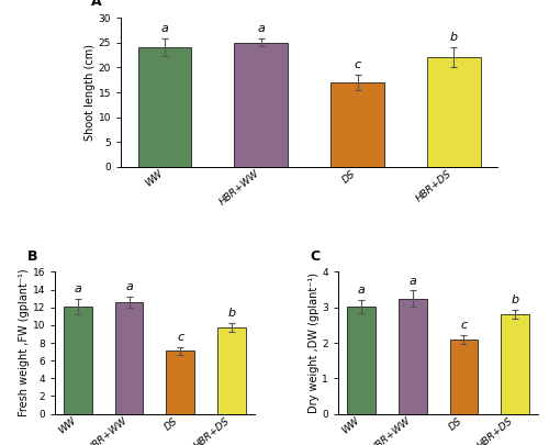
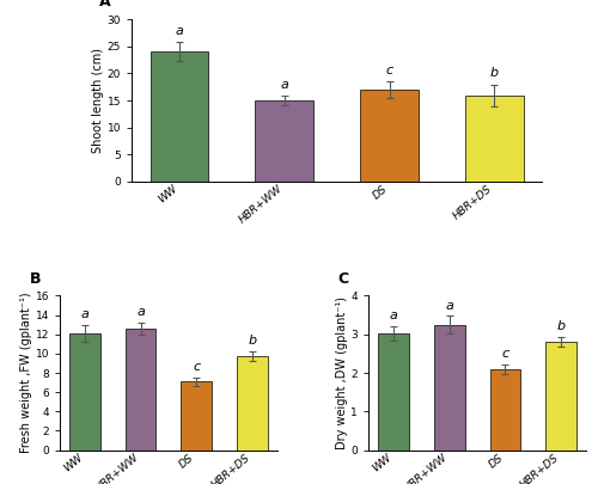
HBR+WW: 25 -> 15
HBR+DS: 22 -> 16
